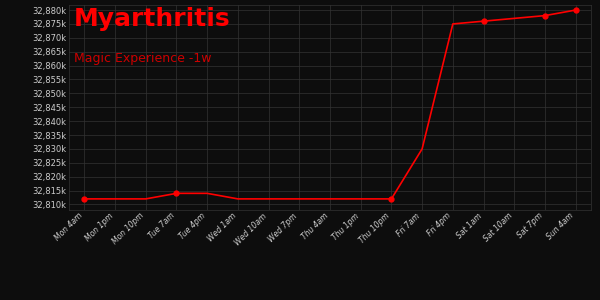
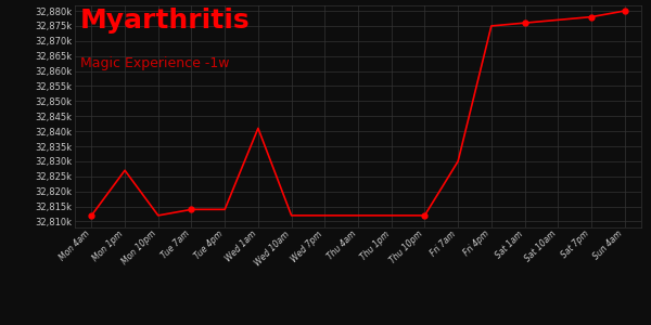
Mon 1pm: 32,812k -> 32,827k
Wed 1am: 32,812k -> 32,841k
